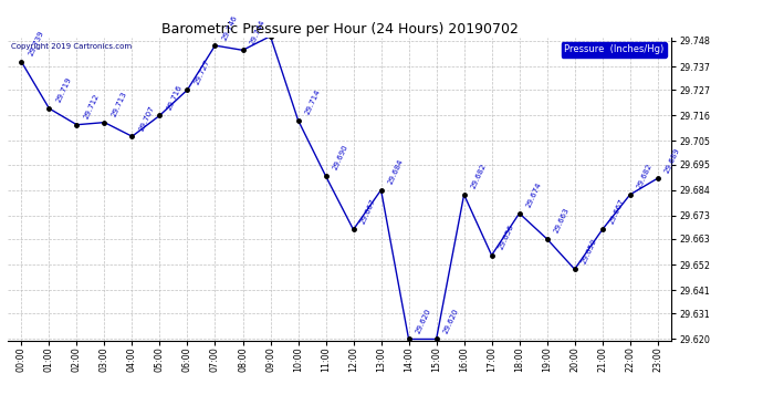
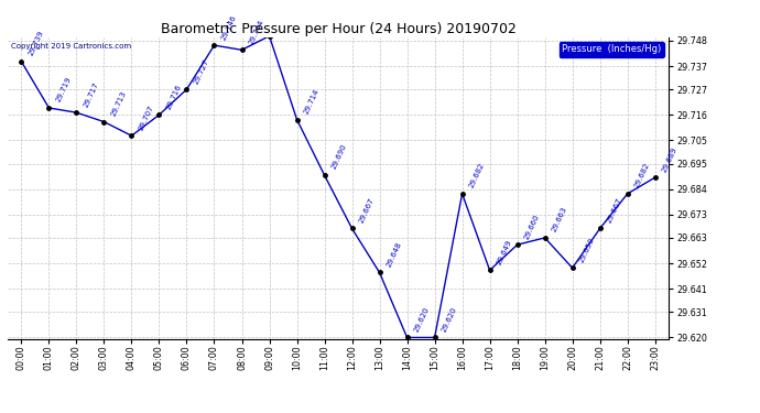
02:00: 29.712 -> 29.717
13:00: 29.684 -> 29.648
17:00: 29.656 -> 29.649
18:00: 29.674 -> 29.660
